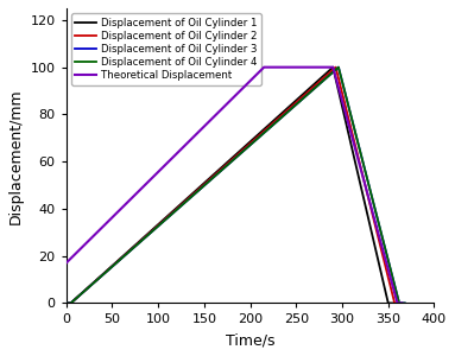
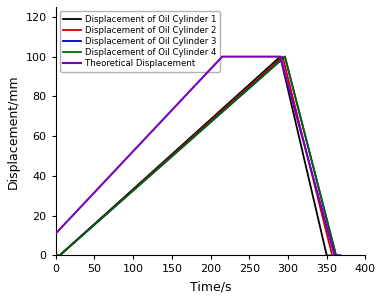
Theoretical Displacement/0: 17 -> 11
